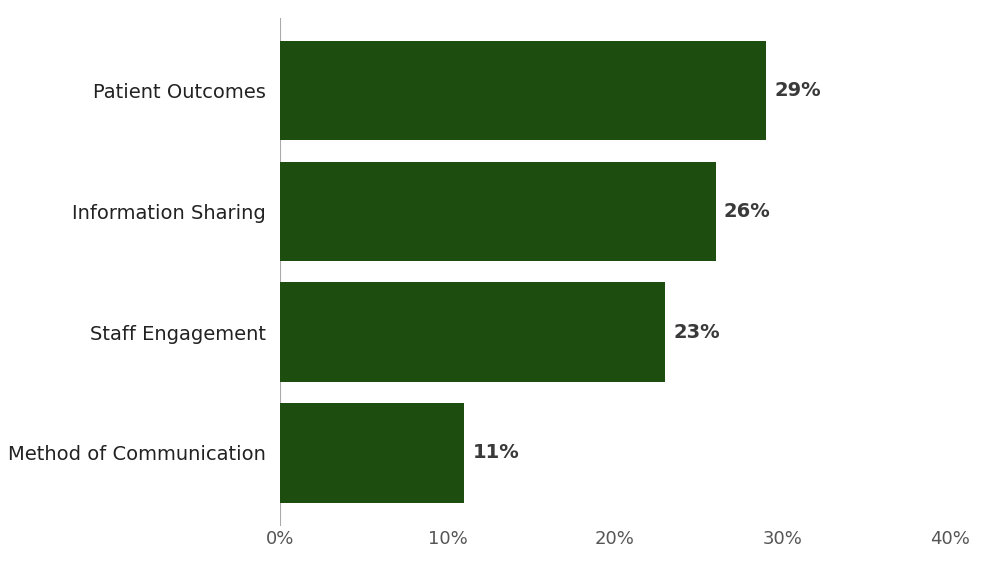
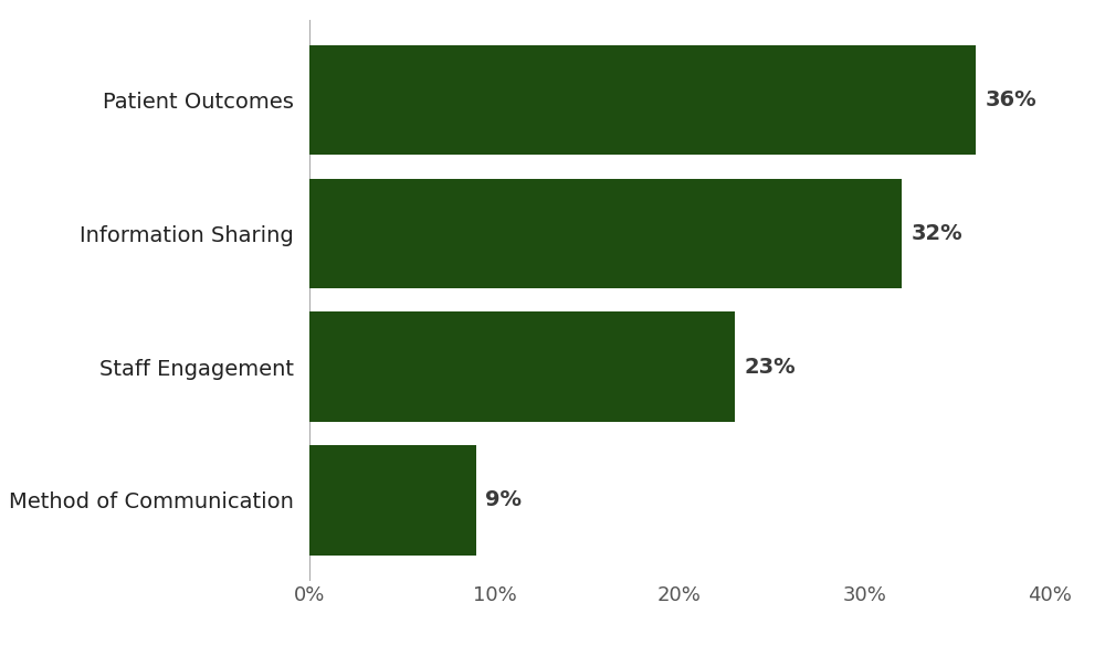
Patient Outcomes: 29% -> 36%
Information Sharing: 26% -> 32%
Method of Communication: 11% -> 9%
